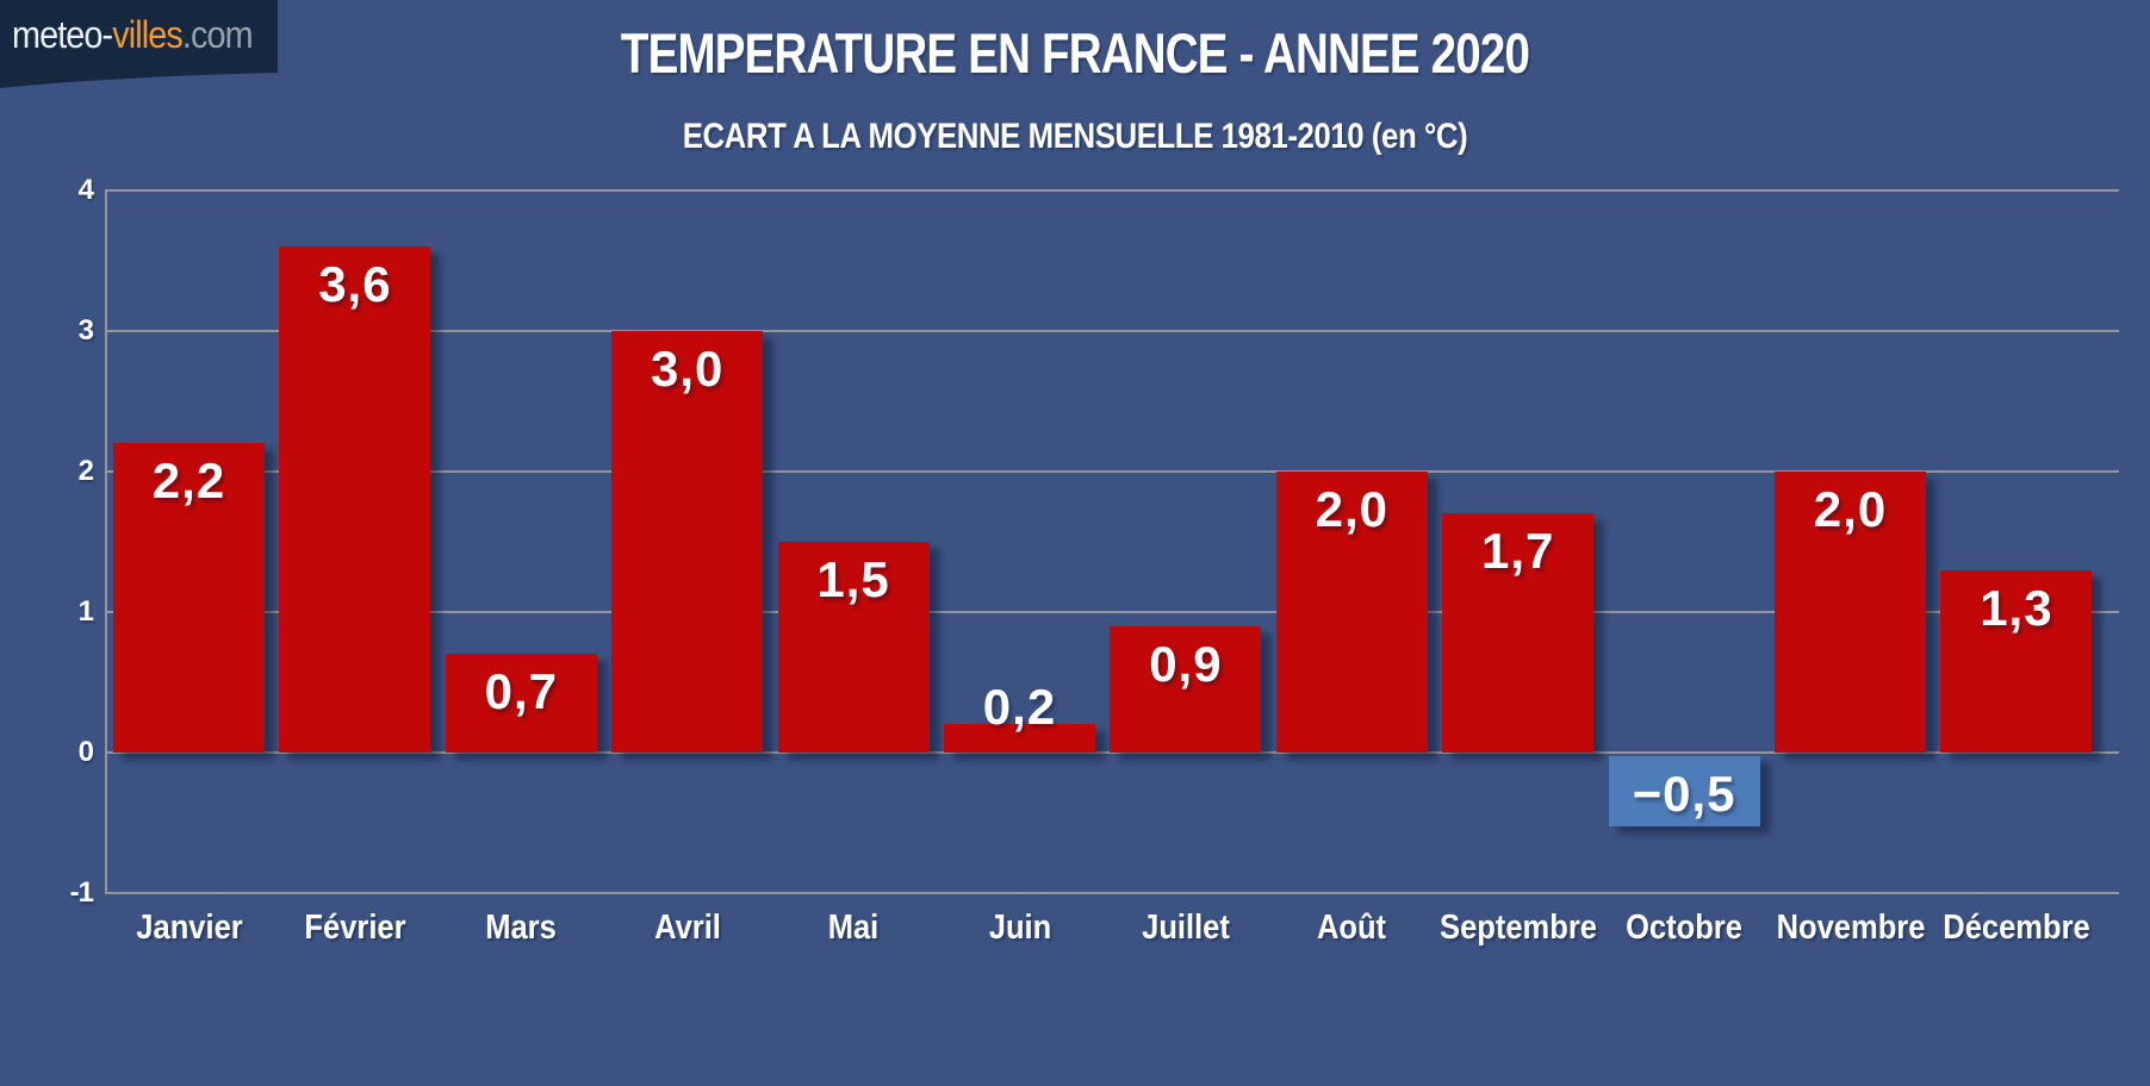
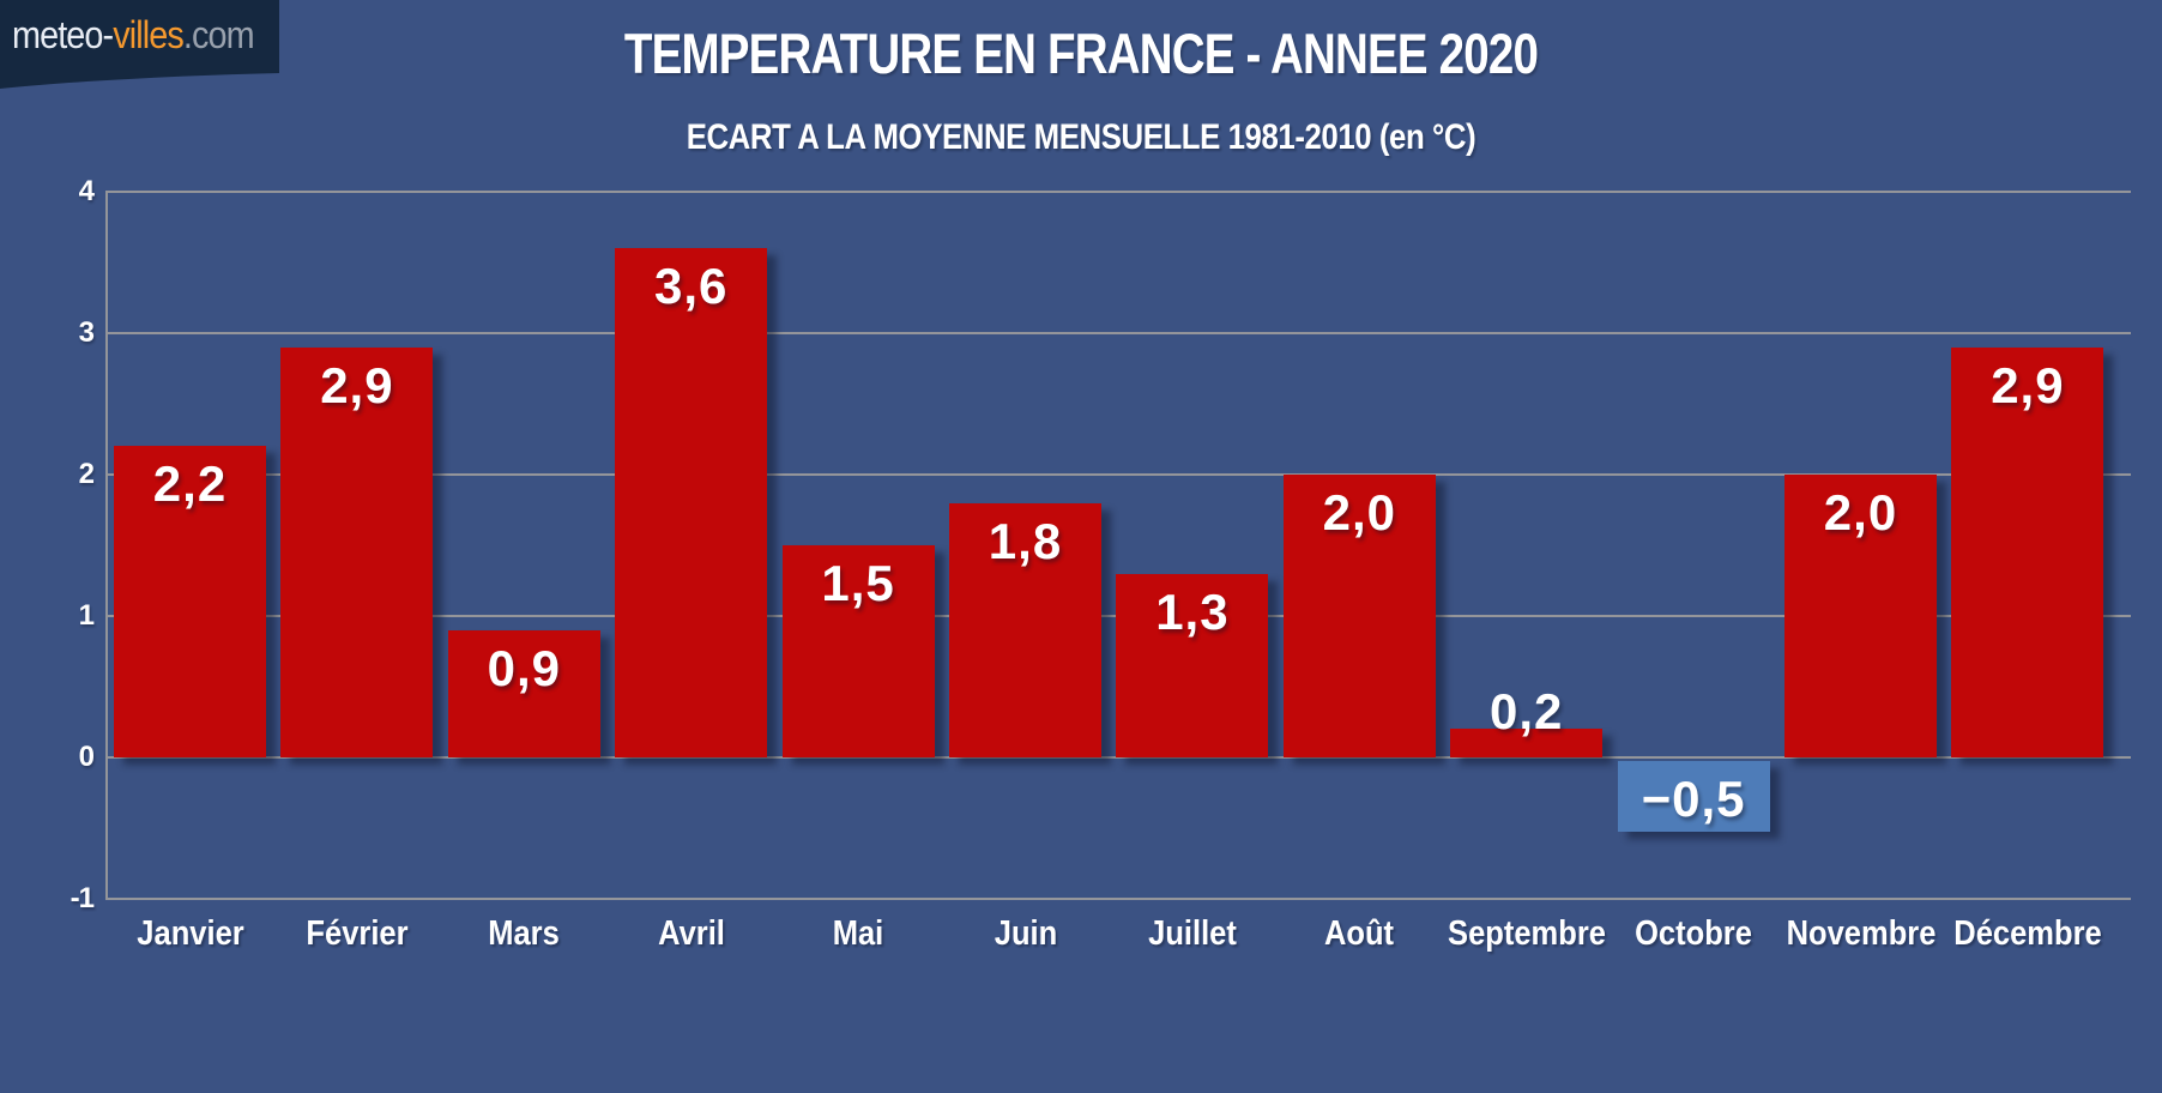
Février: 3,6 -> 2,9
Mars: 0,7 -> 0,9
Avril: 3,0 -> 3,6
Juin: 0,2 -> 1,8
Juillet: 0,9 -> 1,3
Septembre: 1,7 -> 0,2
Décembre: 1,3 -> 2,9
